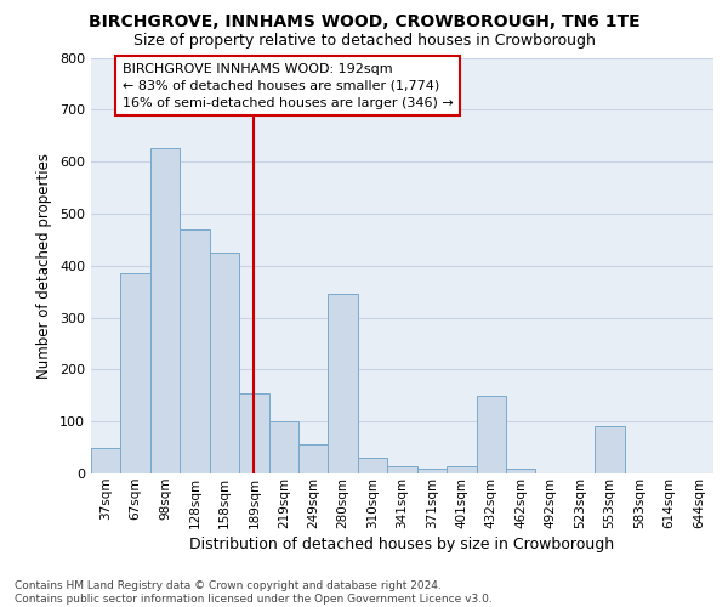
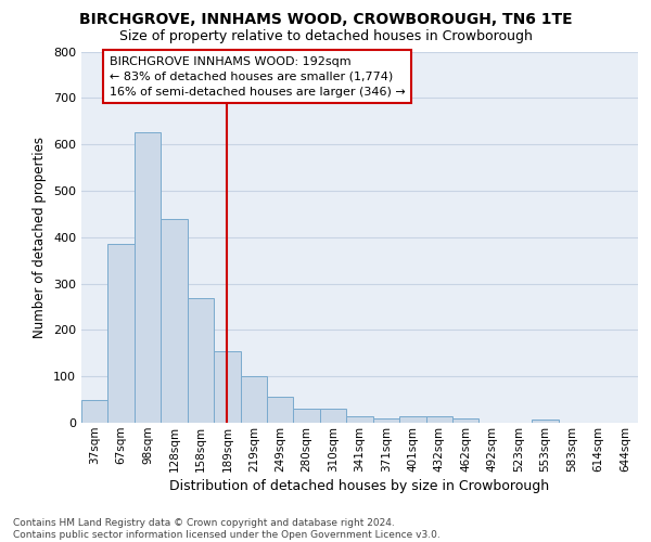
128sqm: 470 -> 440
158sqm: 425 -> 268
280sqm: 345 -> 30
432sqm: 150 -> 13
553sqm: 90 -> 8
